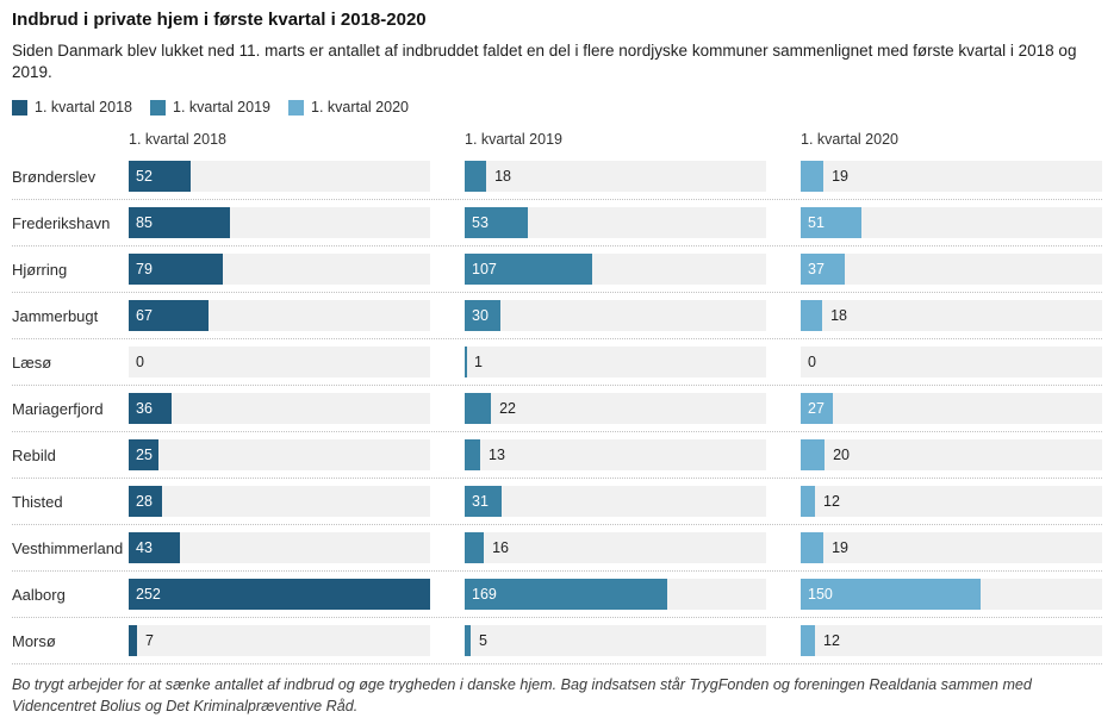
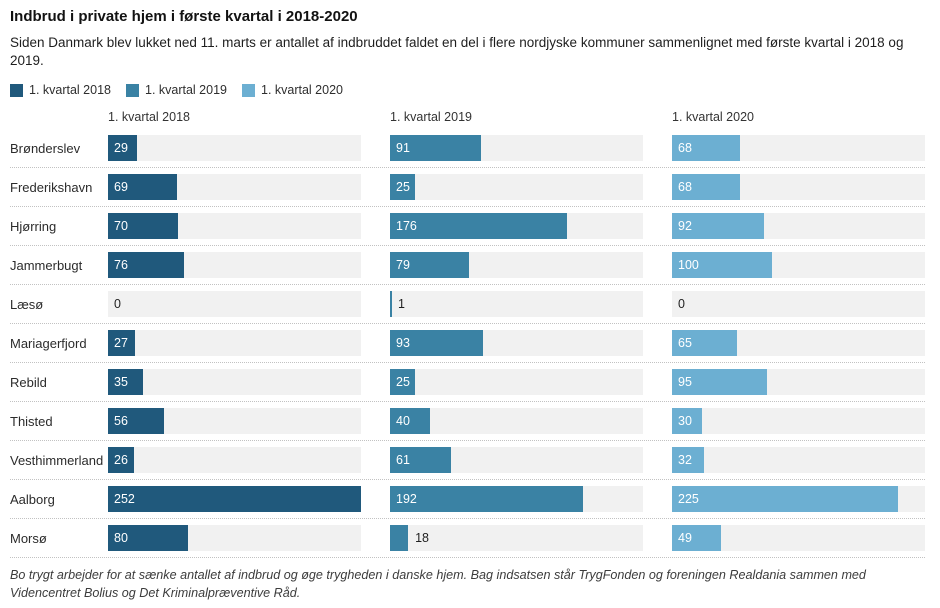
1. kvartal 2018/Brønderslev: 52 -> 29
1. kvartal 2019/Brønderslev: 18 -> 91
1. kvartal 2020/Brønderslev: 19 -> 68
1. kvartal 2018/Frederikshavn: 85 -> 69
1. kvartal 2019/Frederikshavn: 53 -> 25
1. kvartal 2020/Frederikshavn: 51 -> 68
1. kvartal 2018/Hjørring: 79 -> 70
1. kvartal 2019/Hjørring: 107 -> 176
1. kvartal 2020/Hjørring: 37 -> 92
1. kvartal 2018/Jammerbugt: 67 -> 76
1. kvartal 2019/Jammerbugt: 30 -> 79
1. kvartal 2020/Jammerbugt: 18 -> 100
1. kvartal 2018/Mariagerfjord: 36 -> 27
1. kvartal 2019/Mariagerfjord: 22 -> 93
1. kvartal 2020/Mariagerfjord: 27 -> 65
1. kvartal 2018/Rebild: 25 -> 35
1. kvartal 2019/Rebild: 13 -> 25
1. kvartal 2020/Rebild: 20 -> 95
1. kvartal 2018/Thisted: 28 -> 56
1. kvartal 2019/Thisted: 31 -> 40
1. kvartal 2020/Thisted: 12 -> 30
1. kvartal 2018/Vesthimmerland: 43 -> 26
1. kvartal 2019/Vesthimmerland: 16 -> 61
1. kvartal 2020/Vesthimmerland: 19 -> 32
1. kvartal 2019/Aalborg: 169 -> 192
1. kvartal 2020/Aalborg: 150 -> 225
1. kvartal 2018/Morsø: 7 -> 80
1. kvartal 2019/Morsø: 5 -> 18
1. kvartal 2020/Morsø: 12 -> 49
